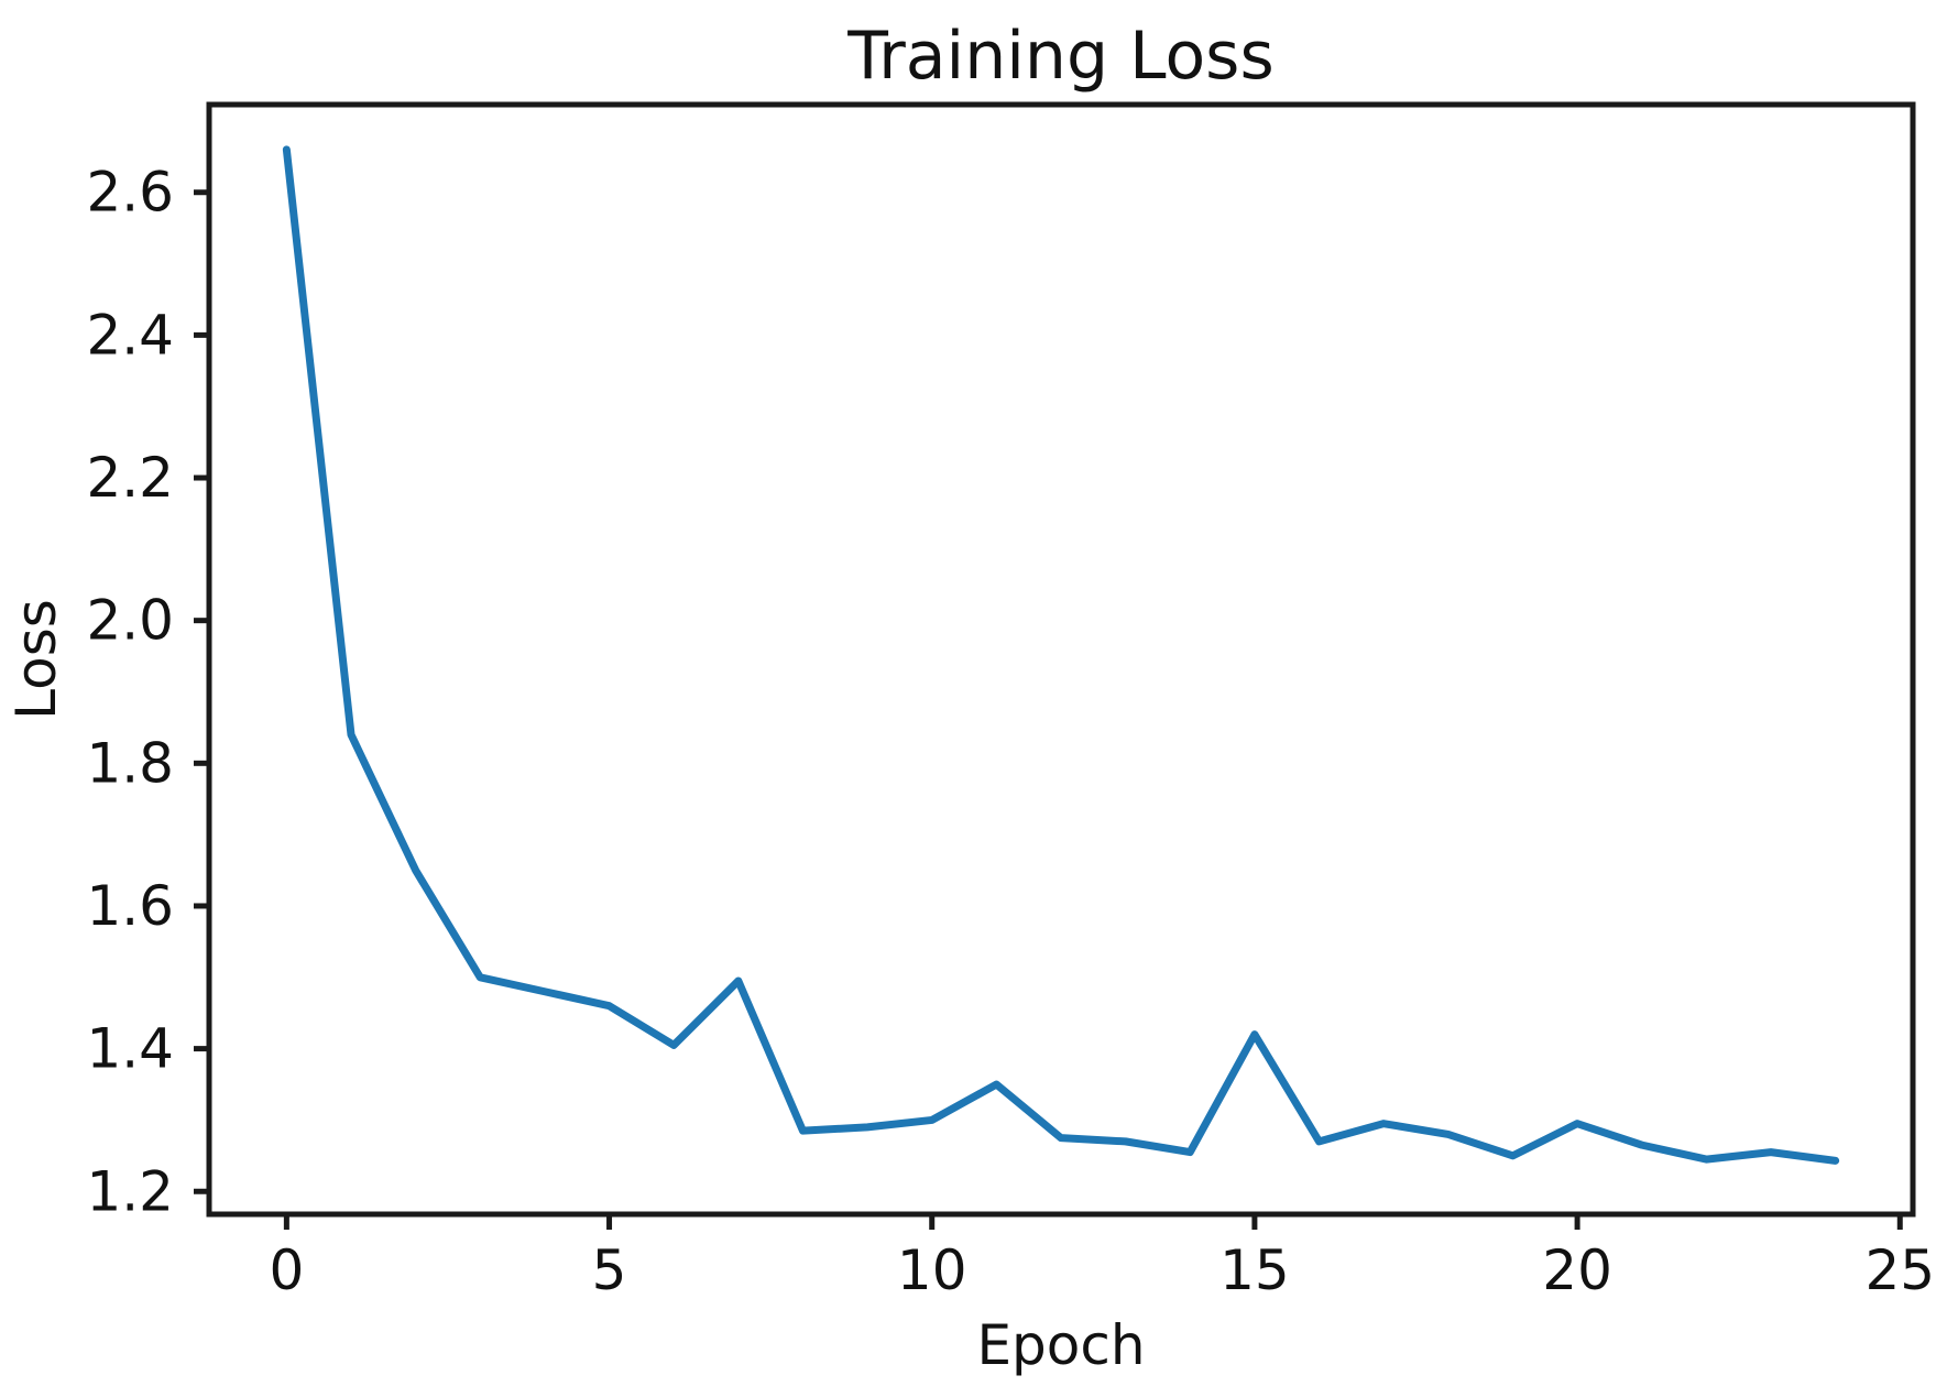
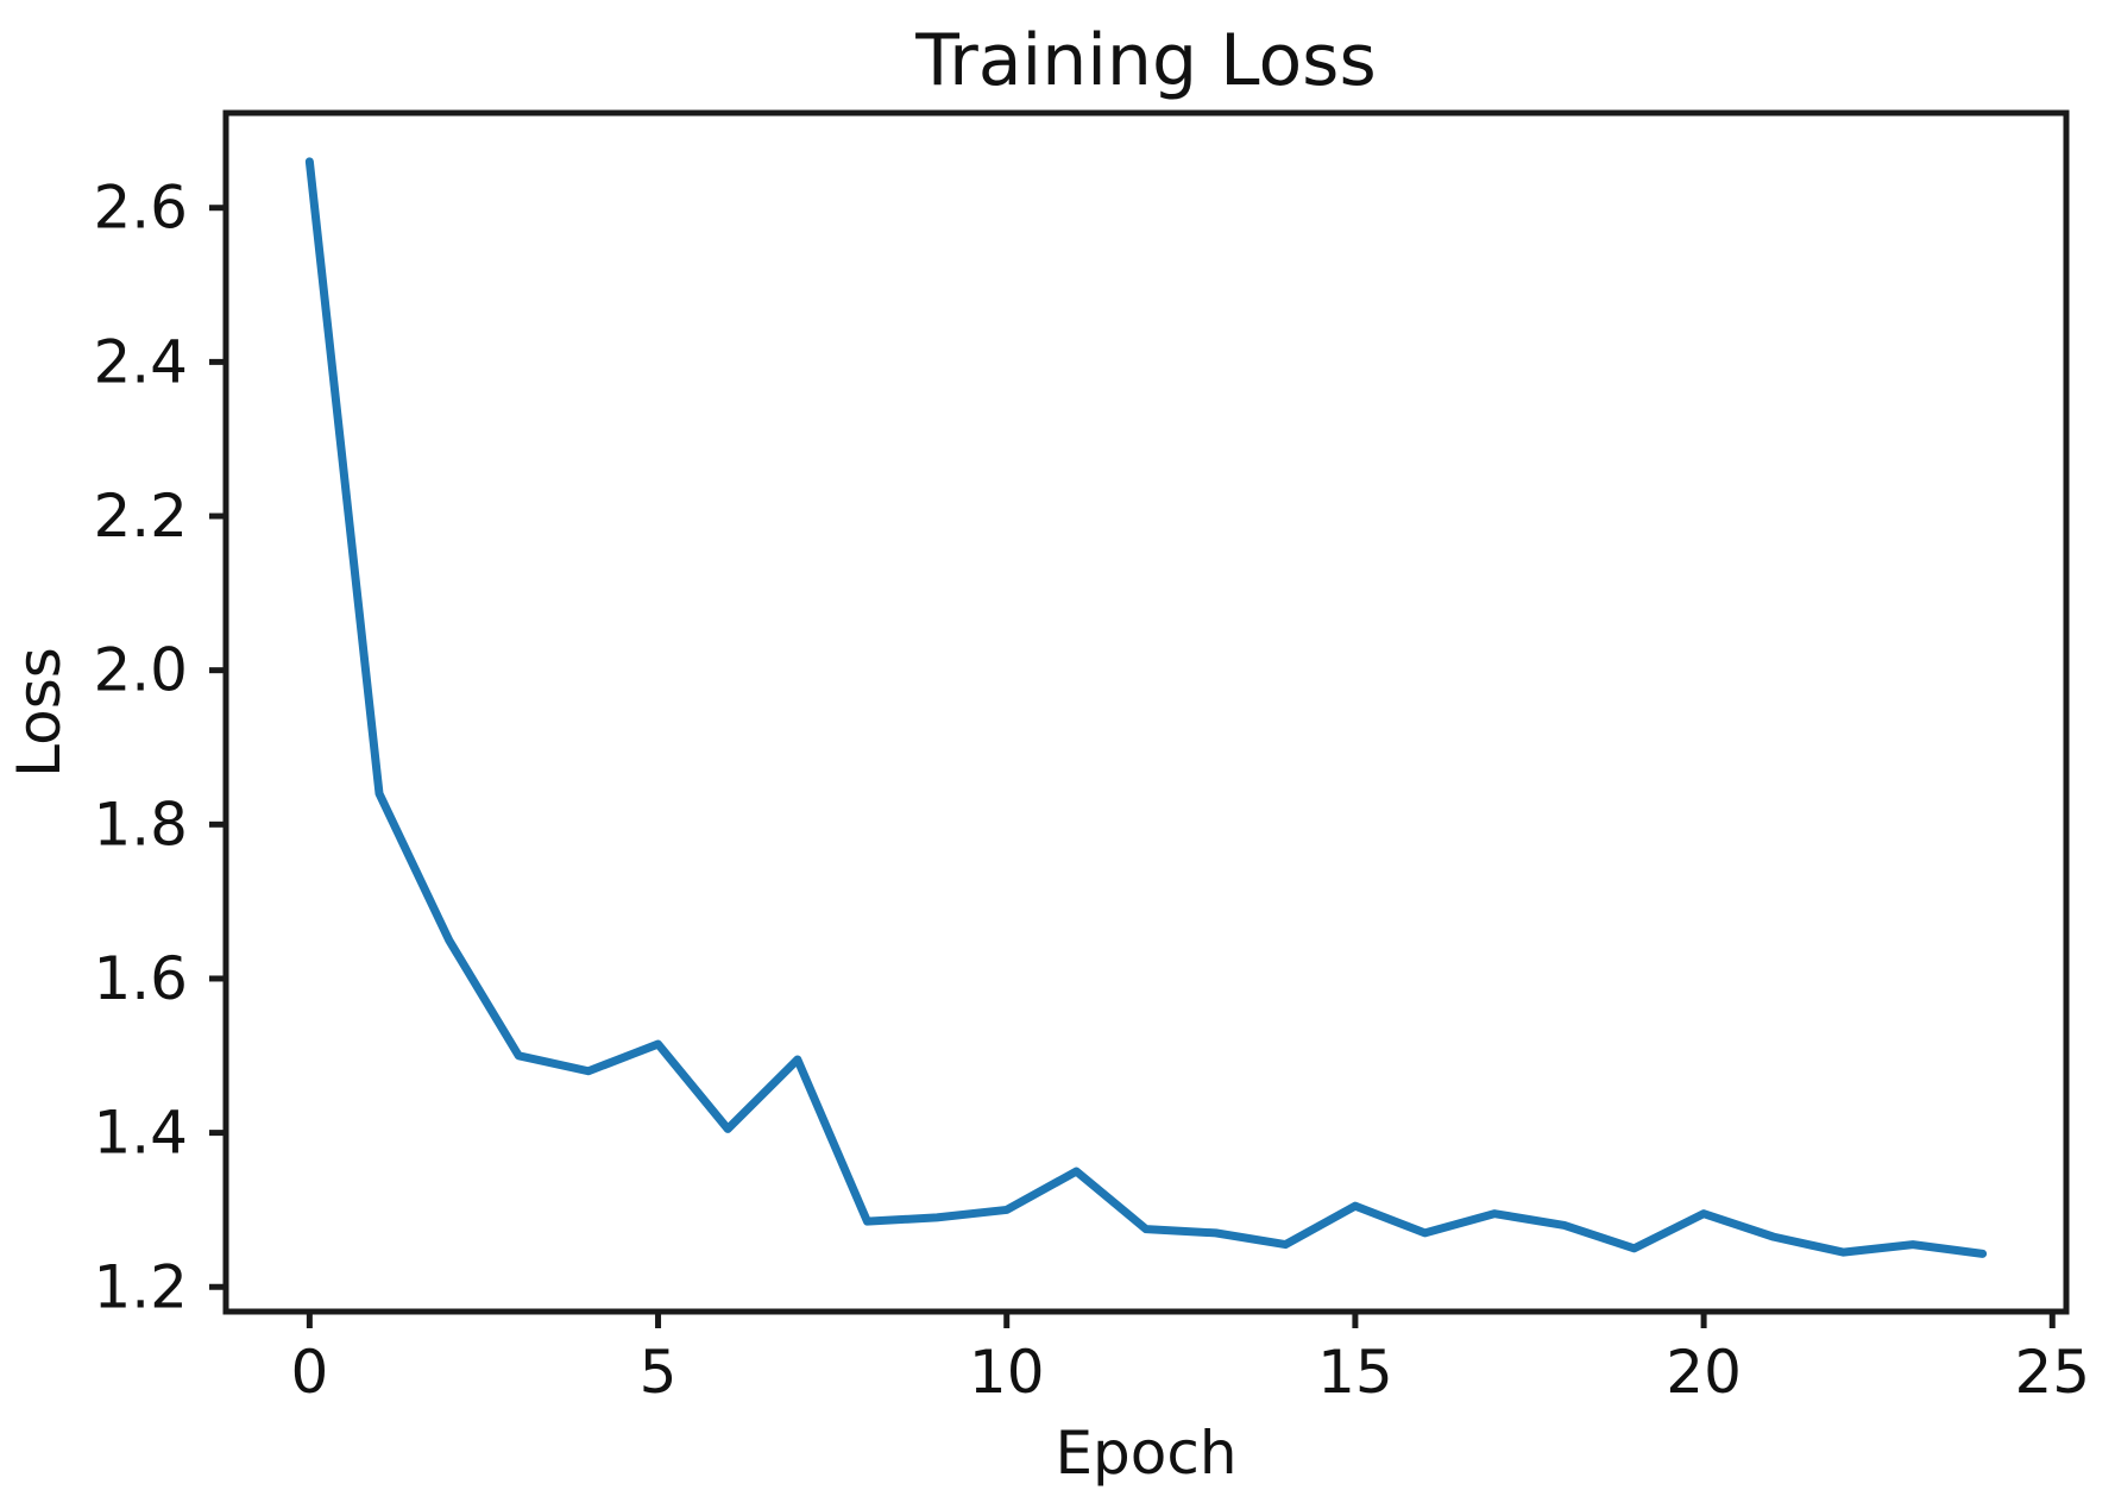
5: 1.46 -> 1.51
15: 1.42 -> 1.30
